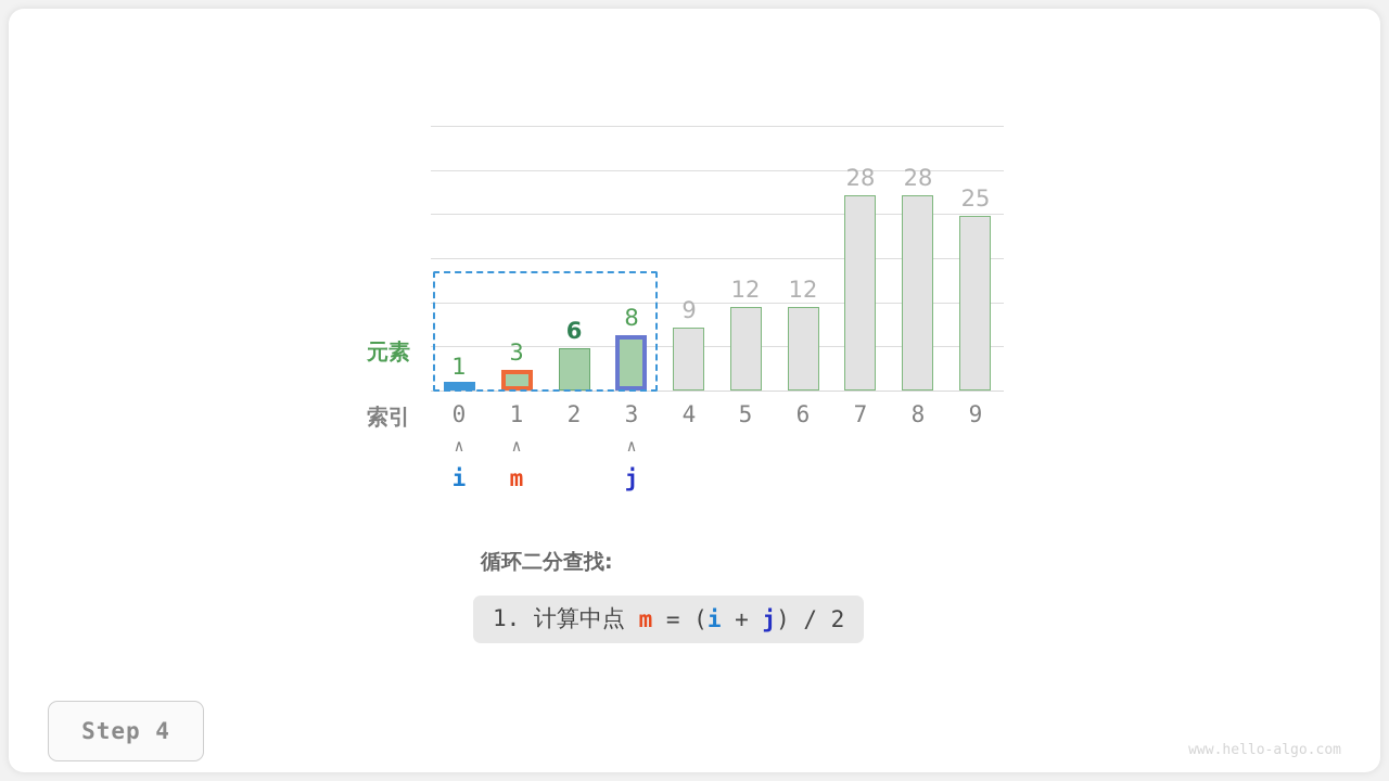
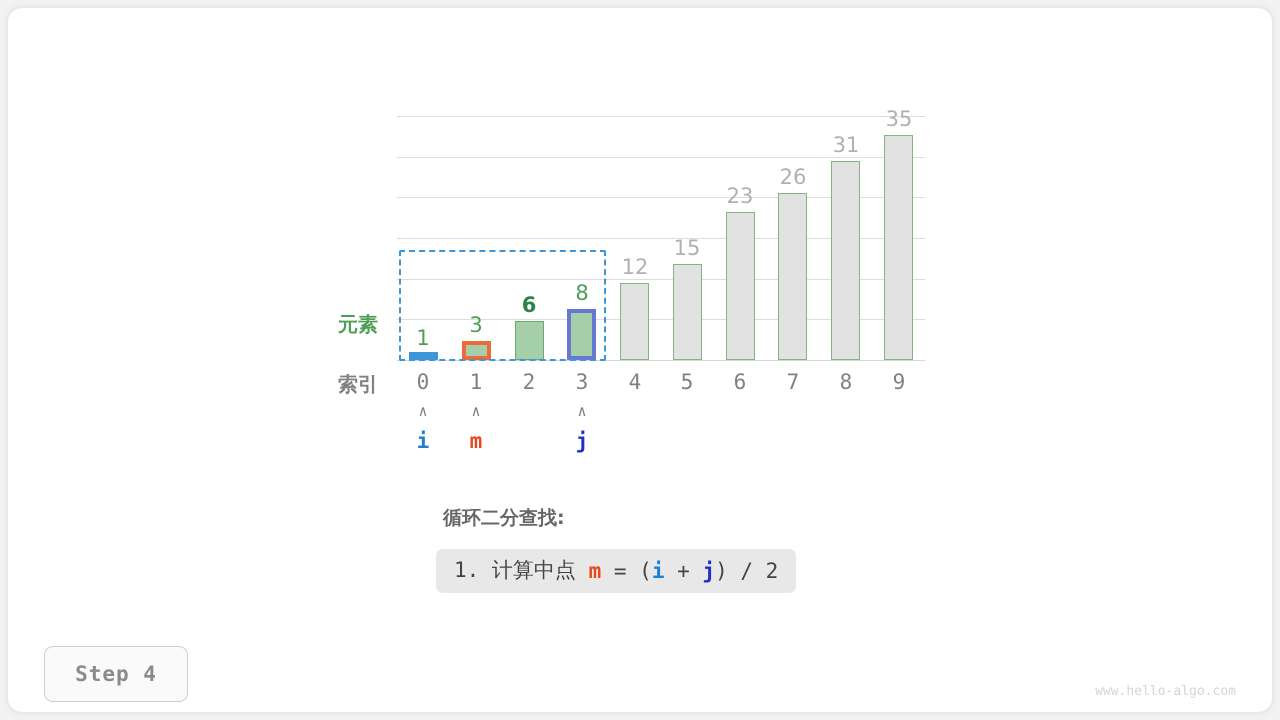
4: 9 -> 12
5: 12 -> 15
6: 12 -> 23
7: 28 -> 26
8: 28 -> 31
9: 25 -> 35
